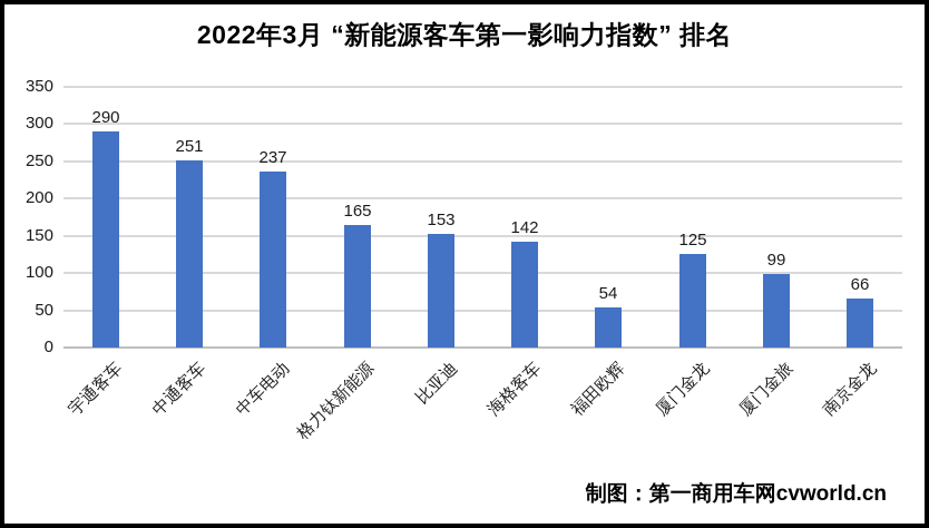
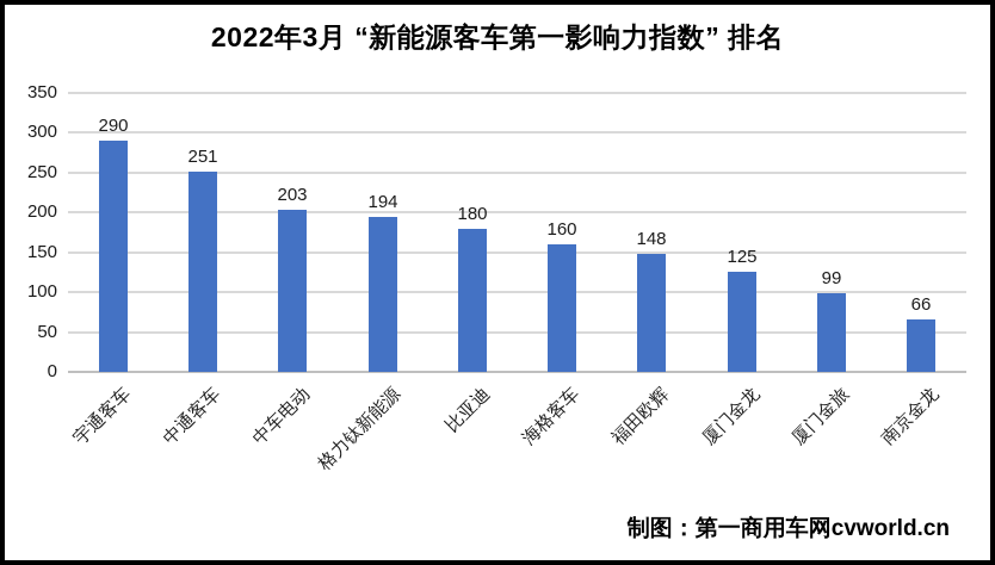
中车电动: 237 -> 203
格力钛新能源: 165 -> 194
比亚迪: 153 -> 180
海格客车: 142 -> 160
福田欧辉: 54 -> 148
